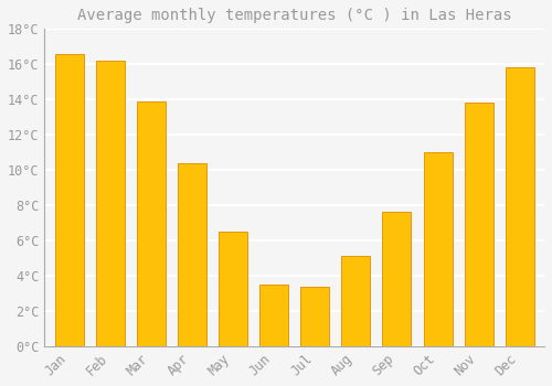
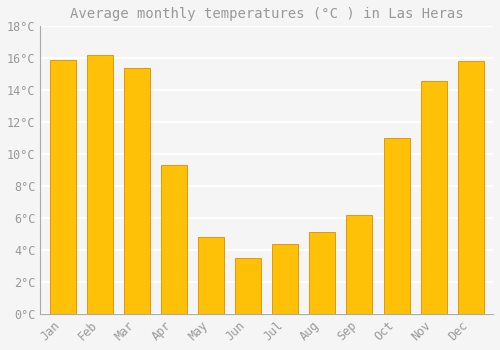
Jan: 16.6°C -> 15.9°C
Mar: 13.9°C -> 15.4°C
Apr: 10.4°C -> 9.3°C
May: 6.5°C -> 4.8°C
Jul: 3.4°C -> 4.4°C
Sep: 7.6°C -> 6.2°C
Nov: 13.8°C -> 14.6°C
